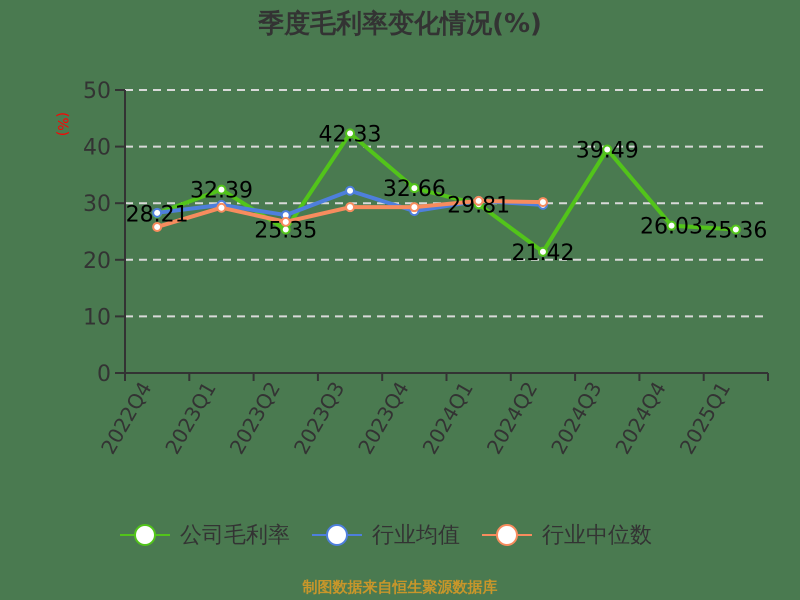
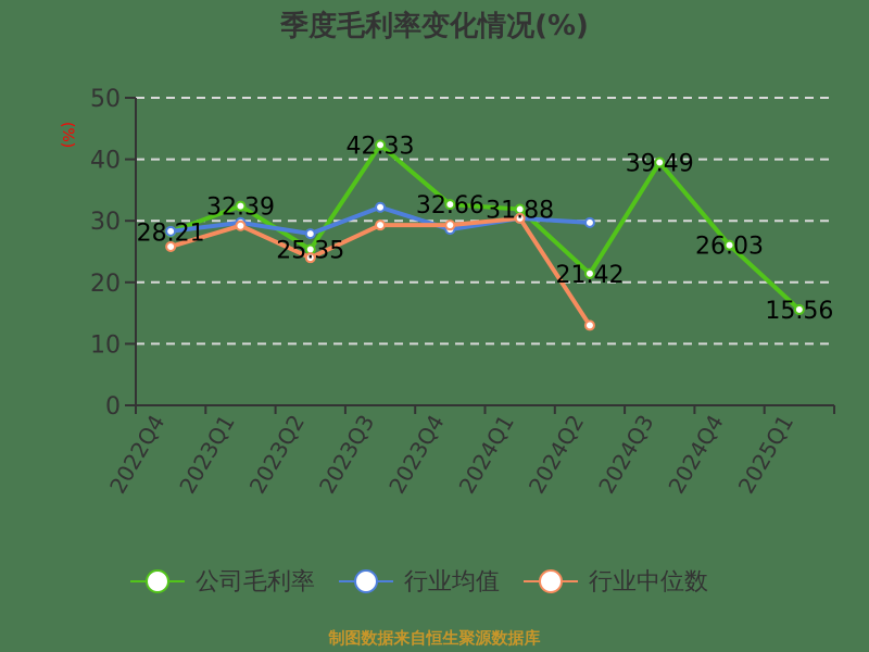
行业中位数/2023Q2: 27 -> 24
公司毛利率/2024Q1: 29.81 -> 31.88
行业中位数/2024Q2: 30 -> 13
公司毛利率/2025Q1: 25.36 -> 15.56
